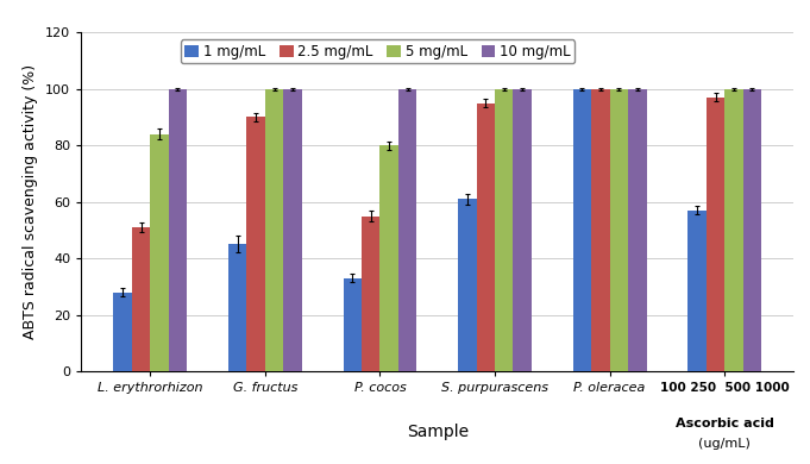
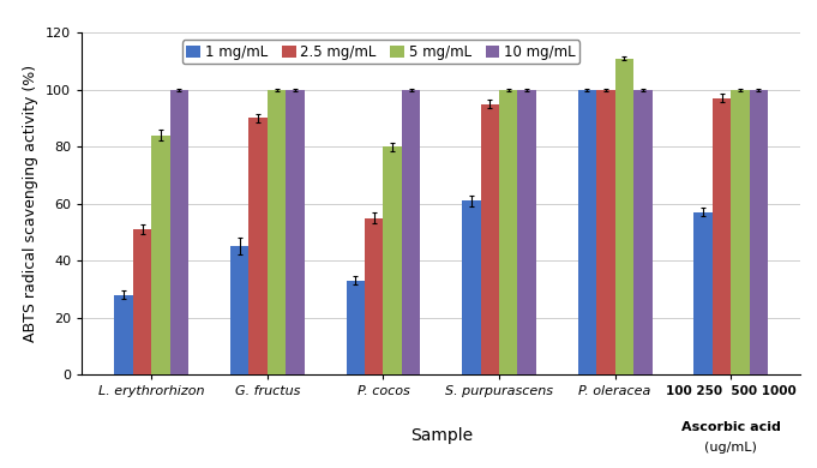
5 mg/mL/P. oleracea: 100 -> 111
